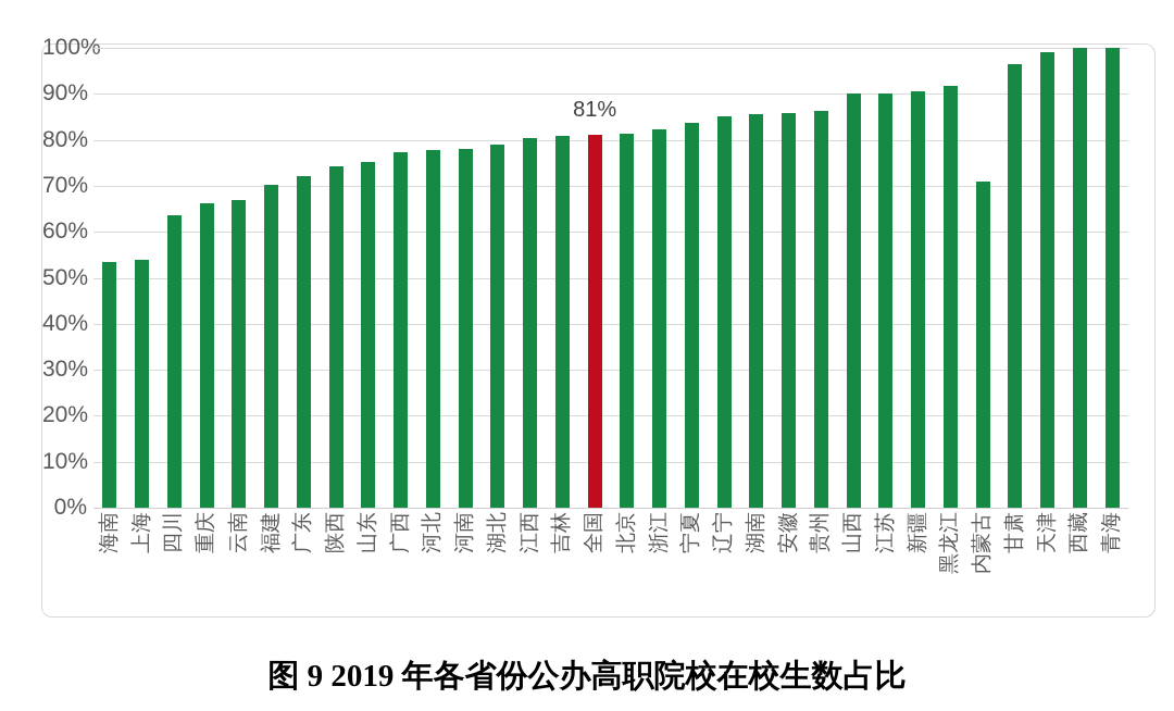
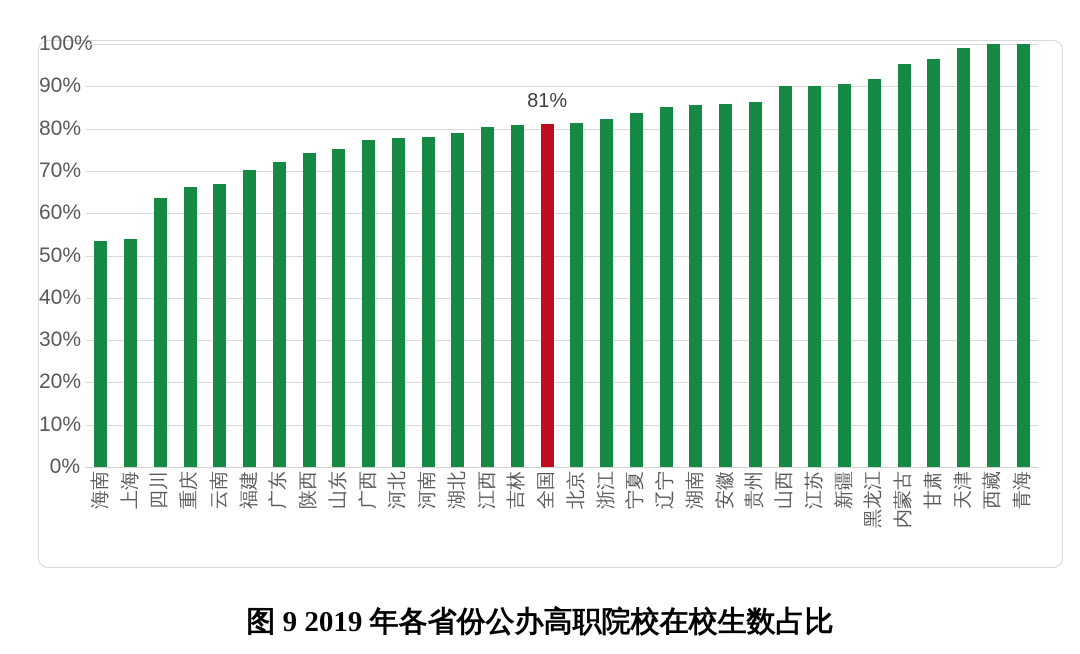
内蒙古: 71% -> 95%
